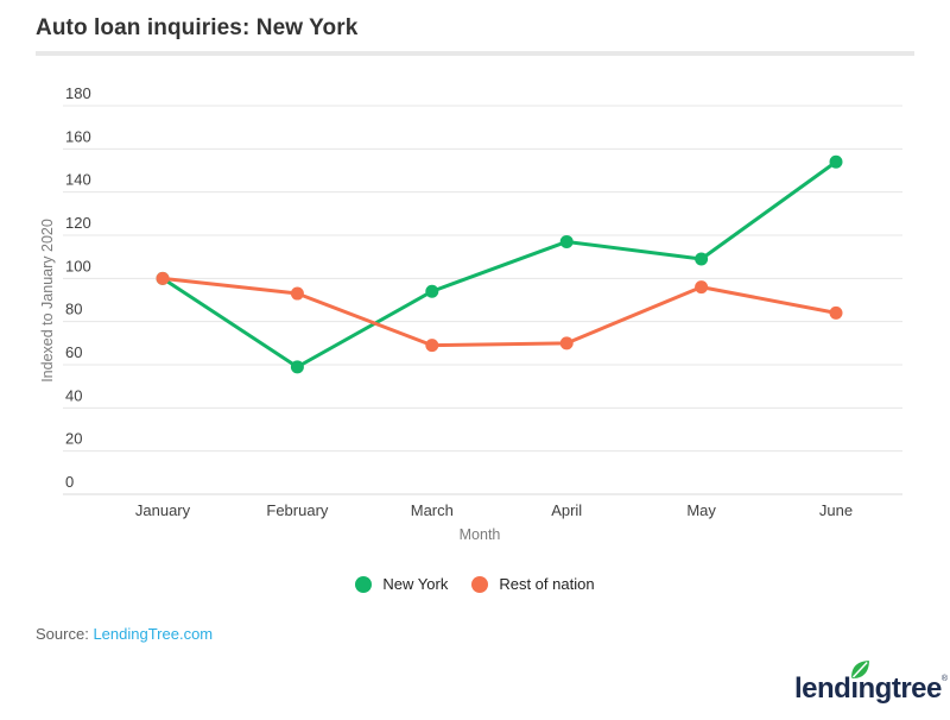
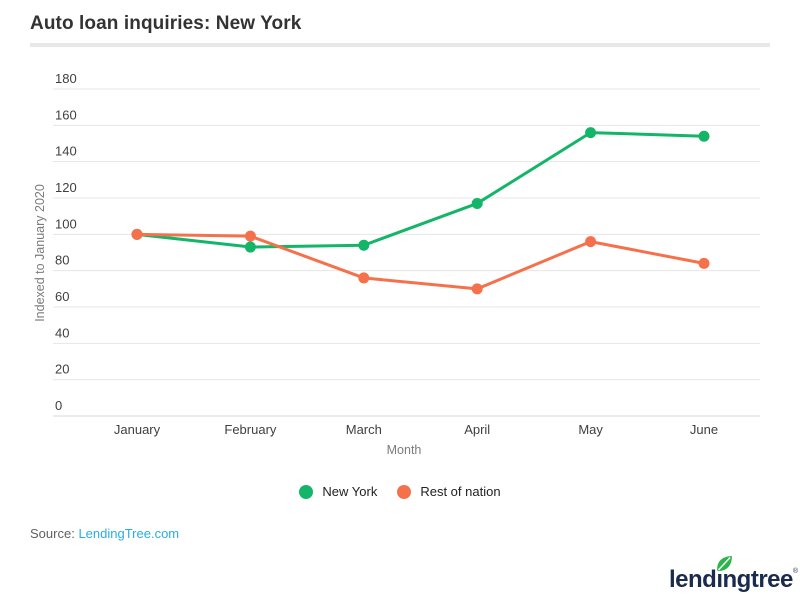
New York/February: 59 -> 93
Rest of nation/February: 93 -> 99
Rest of nation/March: 69 -> 76
New York/May: 109 -> 156
